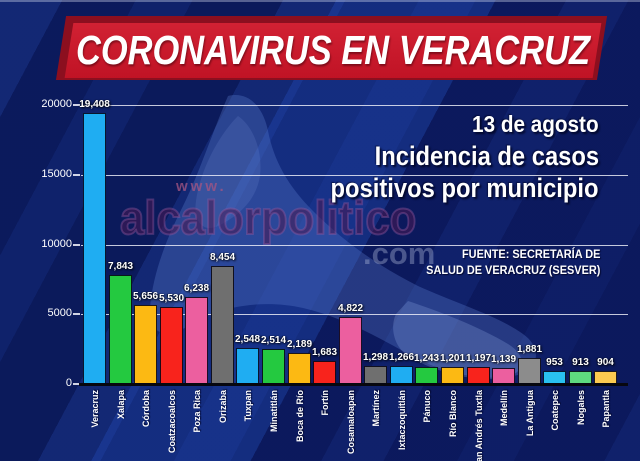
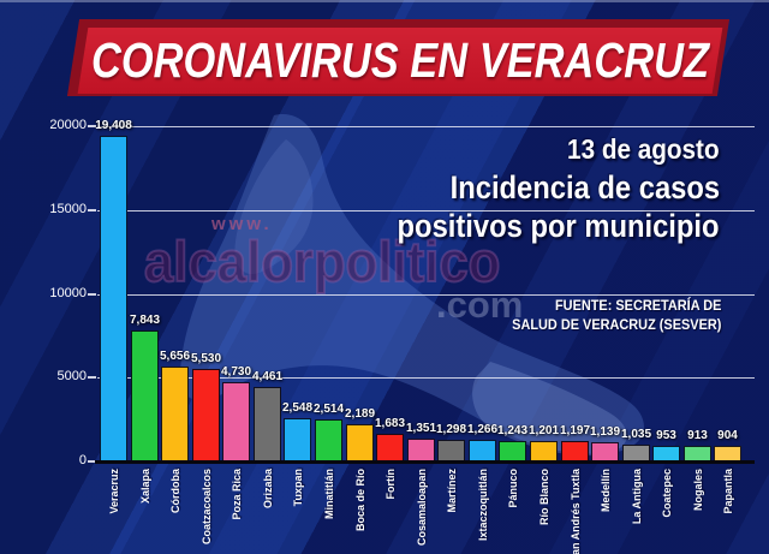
Poza Rica: 6,238 -> 4,730
Orizaba: 8,454 -> 4,461
Cosamaloapan: 4,822 -> 1,351
La Antigua: 1,881 -> 1,035
